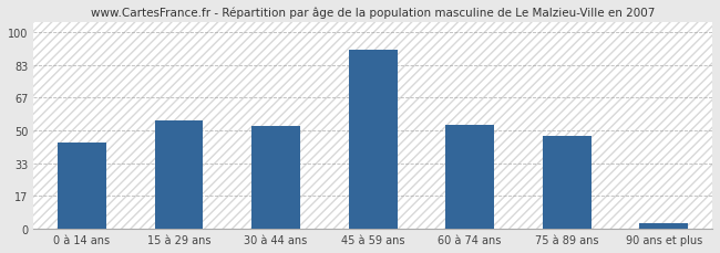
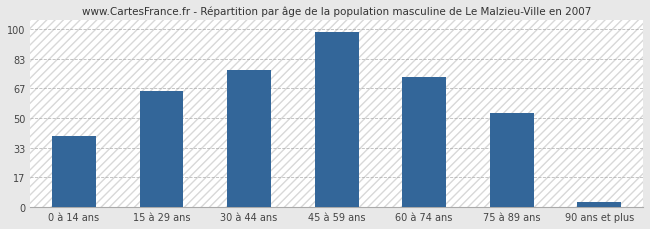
0 à 14 ans: 44 -> 40
15 à 29 ans: 55 -> 65
30 à 44 ans: 52 -> 77
45 à 59 ans: 91 -> 98
60 à 74 ans: 53 -> 73
75 à 89 ans: 47 -> 53
